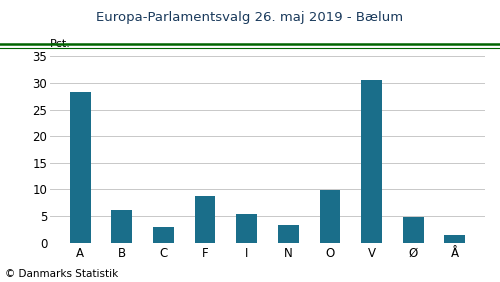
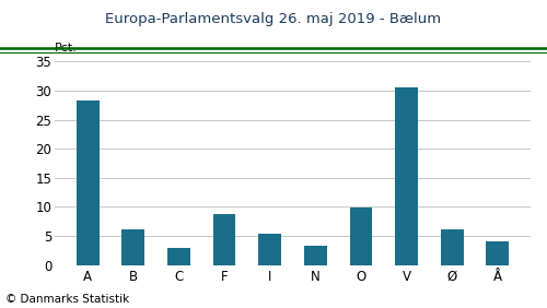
Ø: 4.8 -> 6.2
Å: 1.4 -> 4.0
